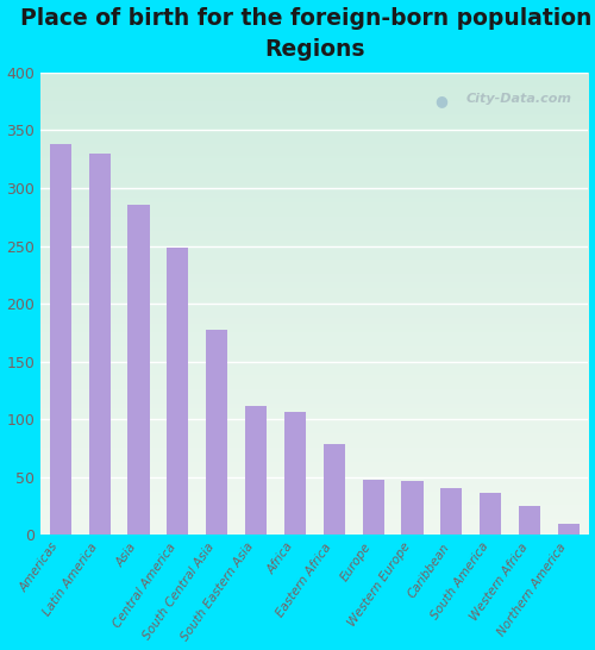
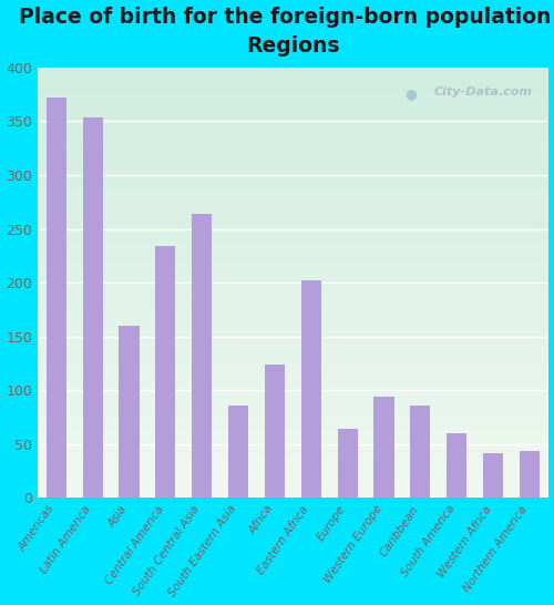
Americas: 338 -> 372
Latin America: 330 -> 354
Asia: 286 -> 160
Central America: 249 -> 234
South Central Asia: 177 -> 264
South Eastern Asia: 112 -> 86
Africa: 106 -> 124
Eastern Africa: 79 -> 202
Europe: 48 -> 64
Western Europe: 47 -> 94
Caribbean: 41 -> 86
South America: 36 -> 60
Western Africa: 25 -> 42
Northern America: 10 -> 44
